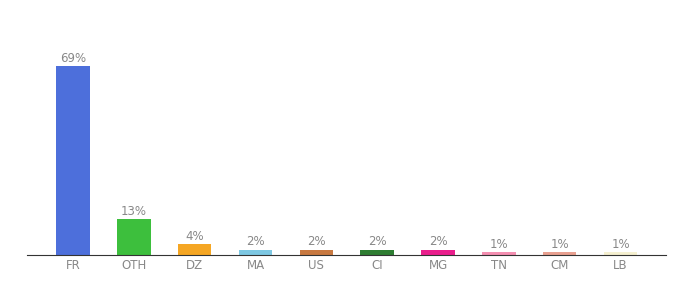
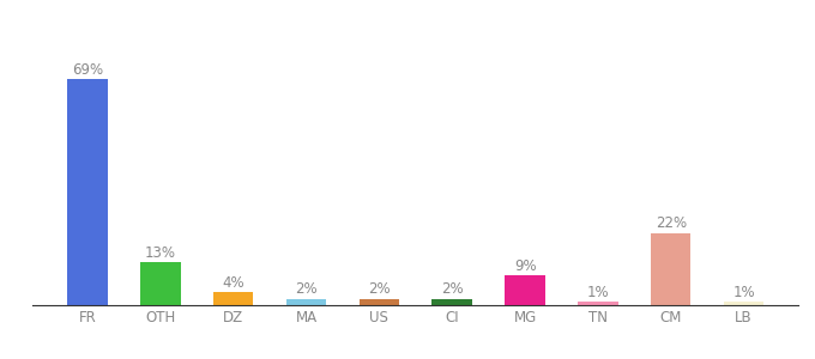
MG: 2% -> 9%
CM: 1% -> 22%
